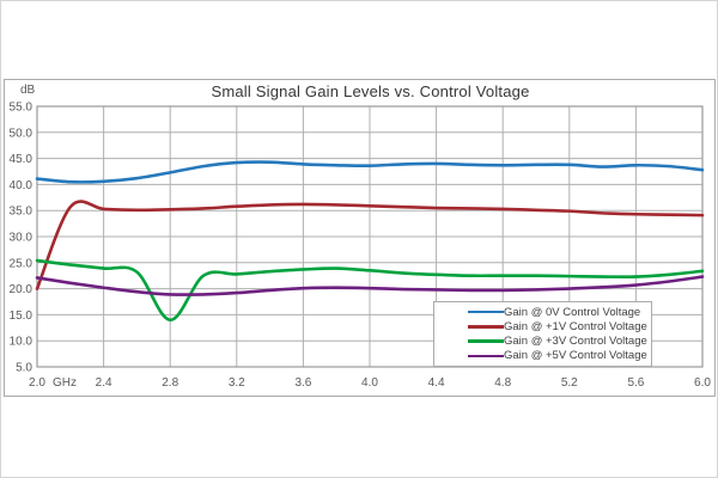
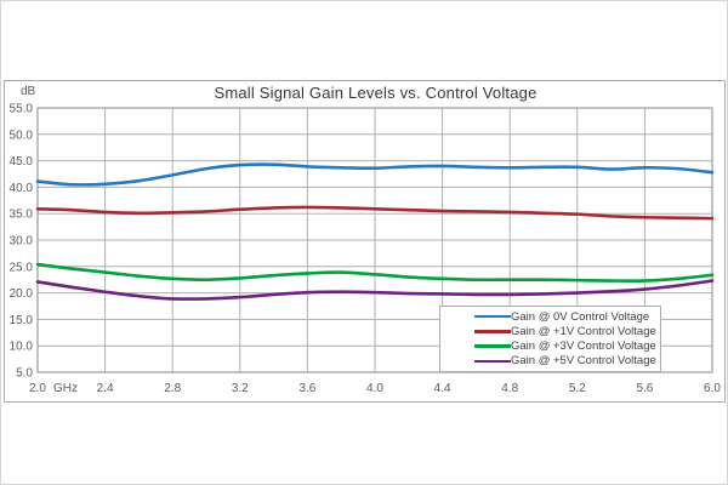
Gain @ +1V Control Voltage/2.0: 20 -> 36
Gain @ +3V Control Voltage/2.8: 14 -> 23
